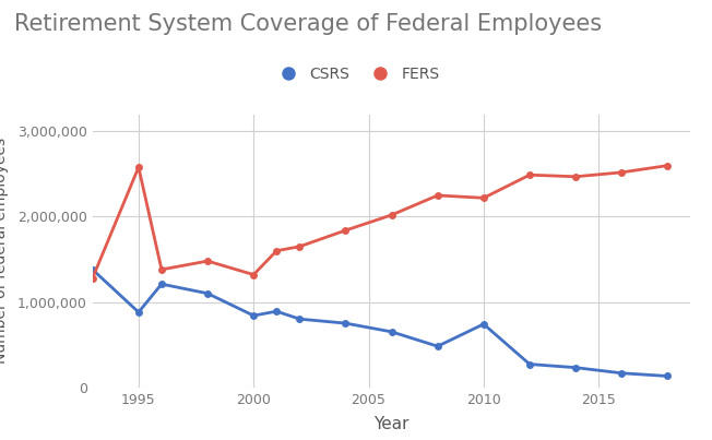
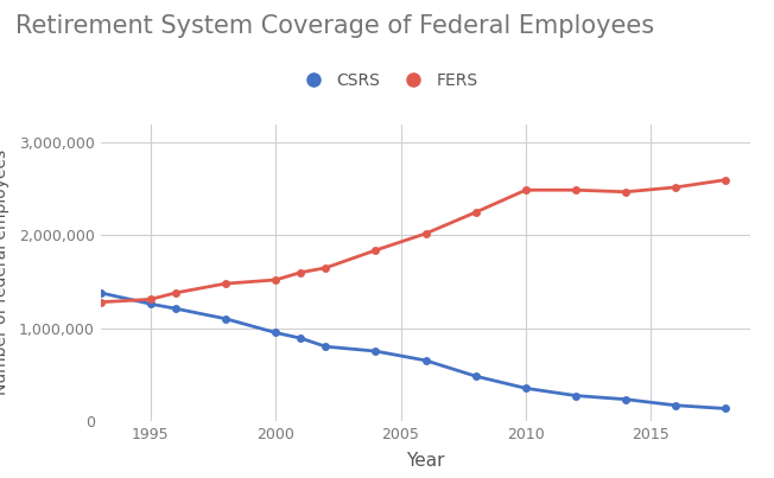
CSRS/1995: 880,000 -> 1,260,000
FERS/1995: 2,580,000 -> 1,310,000
CSRS/2000: 840,000 -> 950,000
FERS/2000: 1,320,000 -> 1,520,000
CSRS/2010: 740,000 -> 350,000
FERS/2010: 2,220,000 -> 2,490,000
